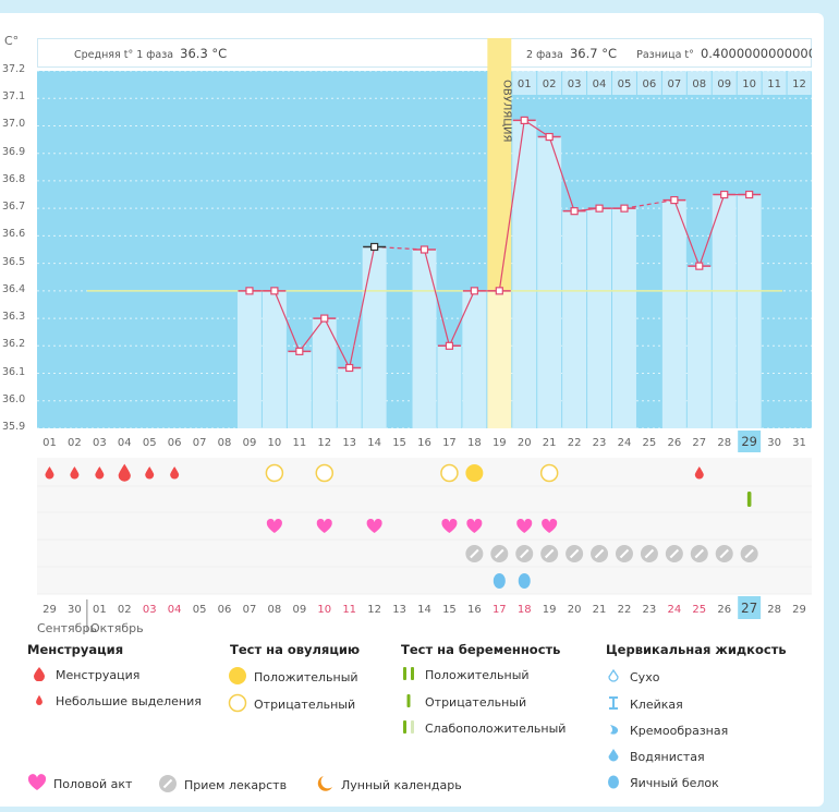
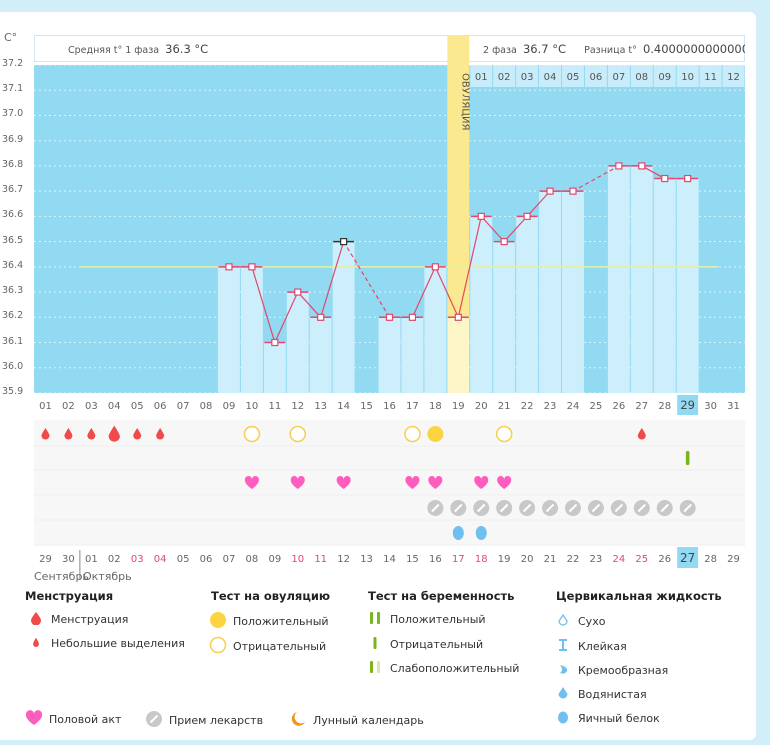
11: 36.18 -> 36.10
13: 36.12 -> 36.20
14: 36.56 -> 36.50
16: 36.55 -> 36.20
19: 36.40 -> 36.20
20: 37.02 -> 36.60
21: 36.96 -> 36.50
22: 36.69 -> 36.60
26: 36.73 -> 36.80
27: 36.49 -> 36.80
